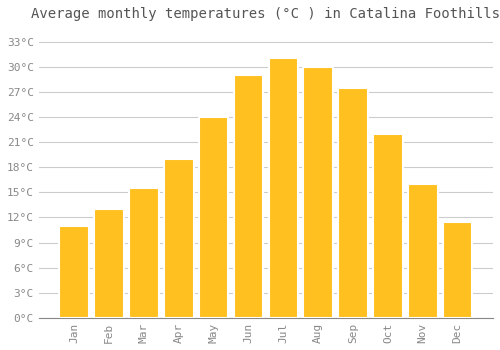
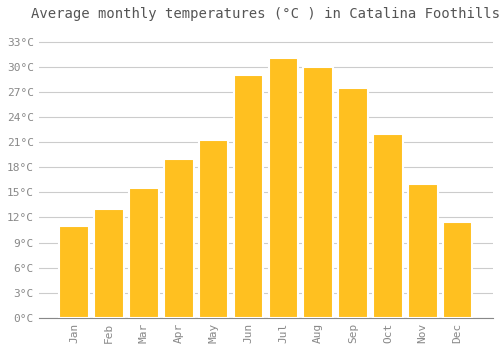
May: 24.0°C -> 21.2°C
